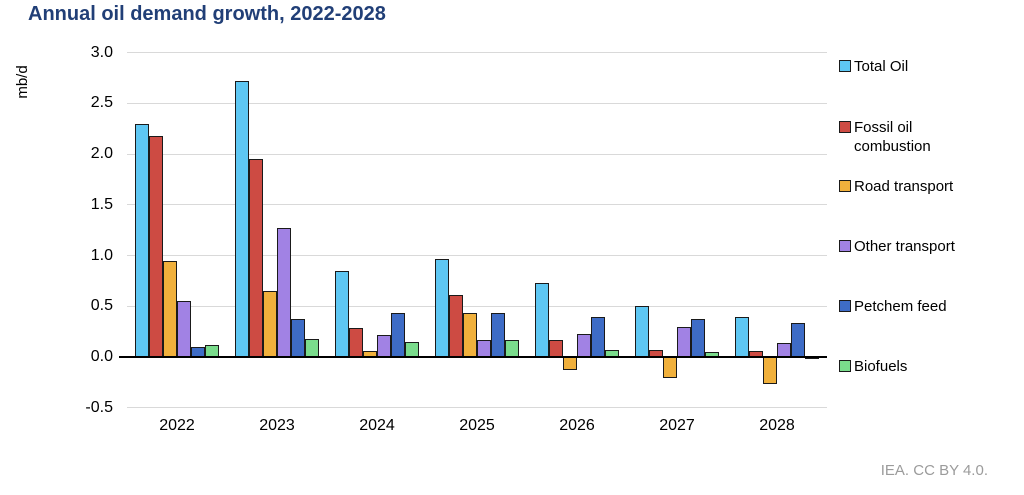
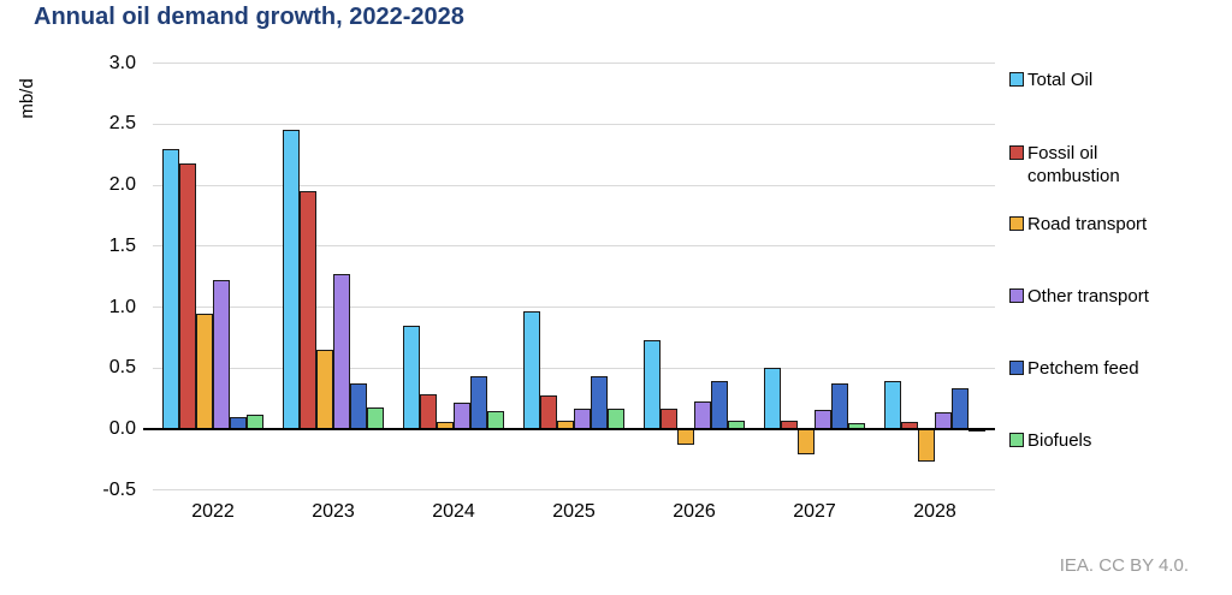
Other transport/2022: 0.55 -> 1.22
Total Oil/2023: 2.72 -> 2.45
Fossil oil combustion/2025: 0.61 -> 0.28
Road transport/2025: 0.43 -> 0.07
Other transport/2027: 0.30 -> 0.16
